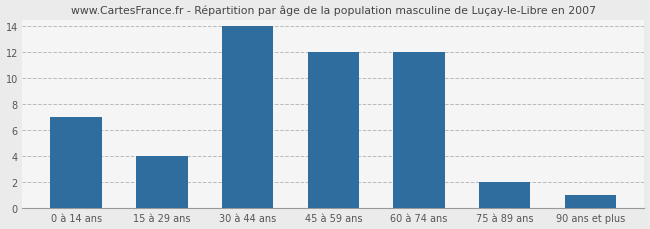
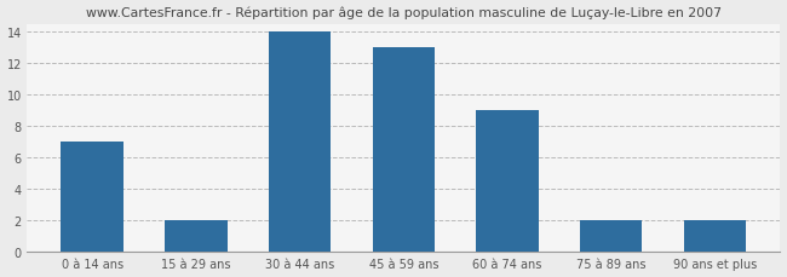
15 à 29 ans: 4 -> 2
45 à 59 ans: 12 -> 13
60 à 74 ans: 12 -> 9
90 ans et plus: 1 -> 2
